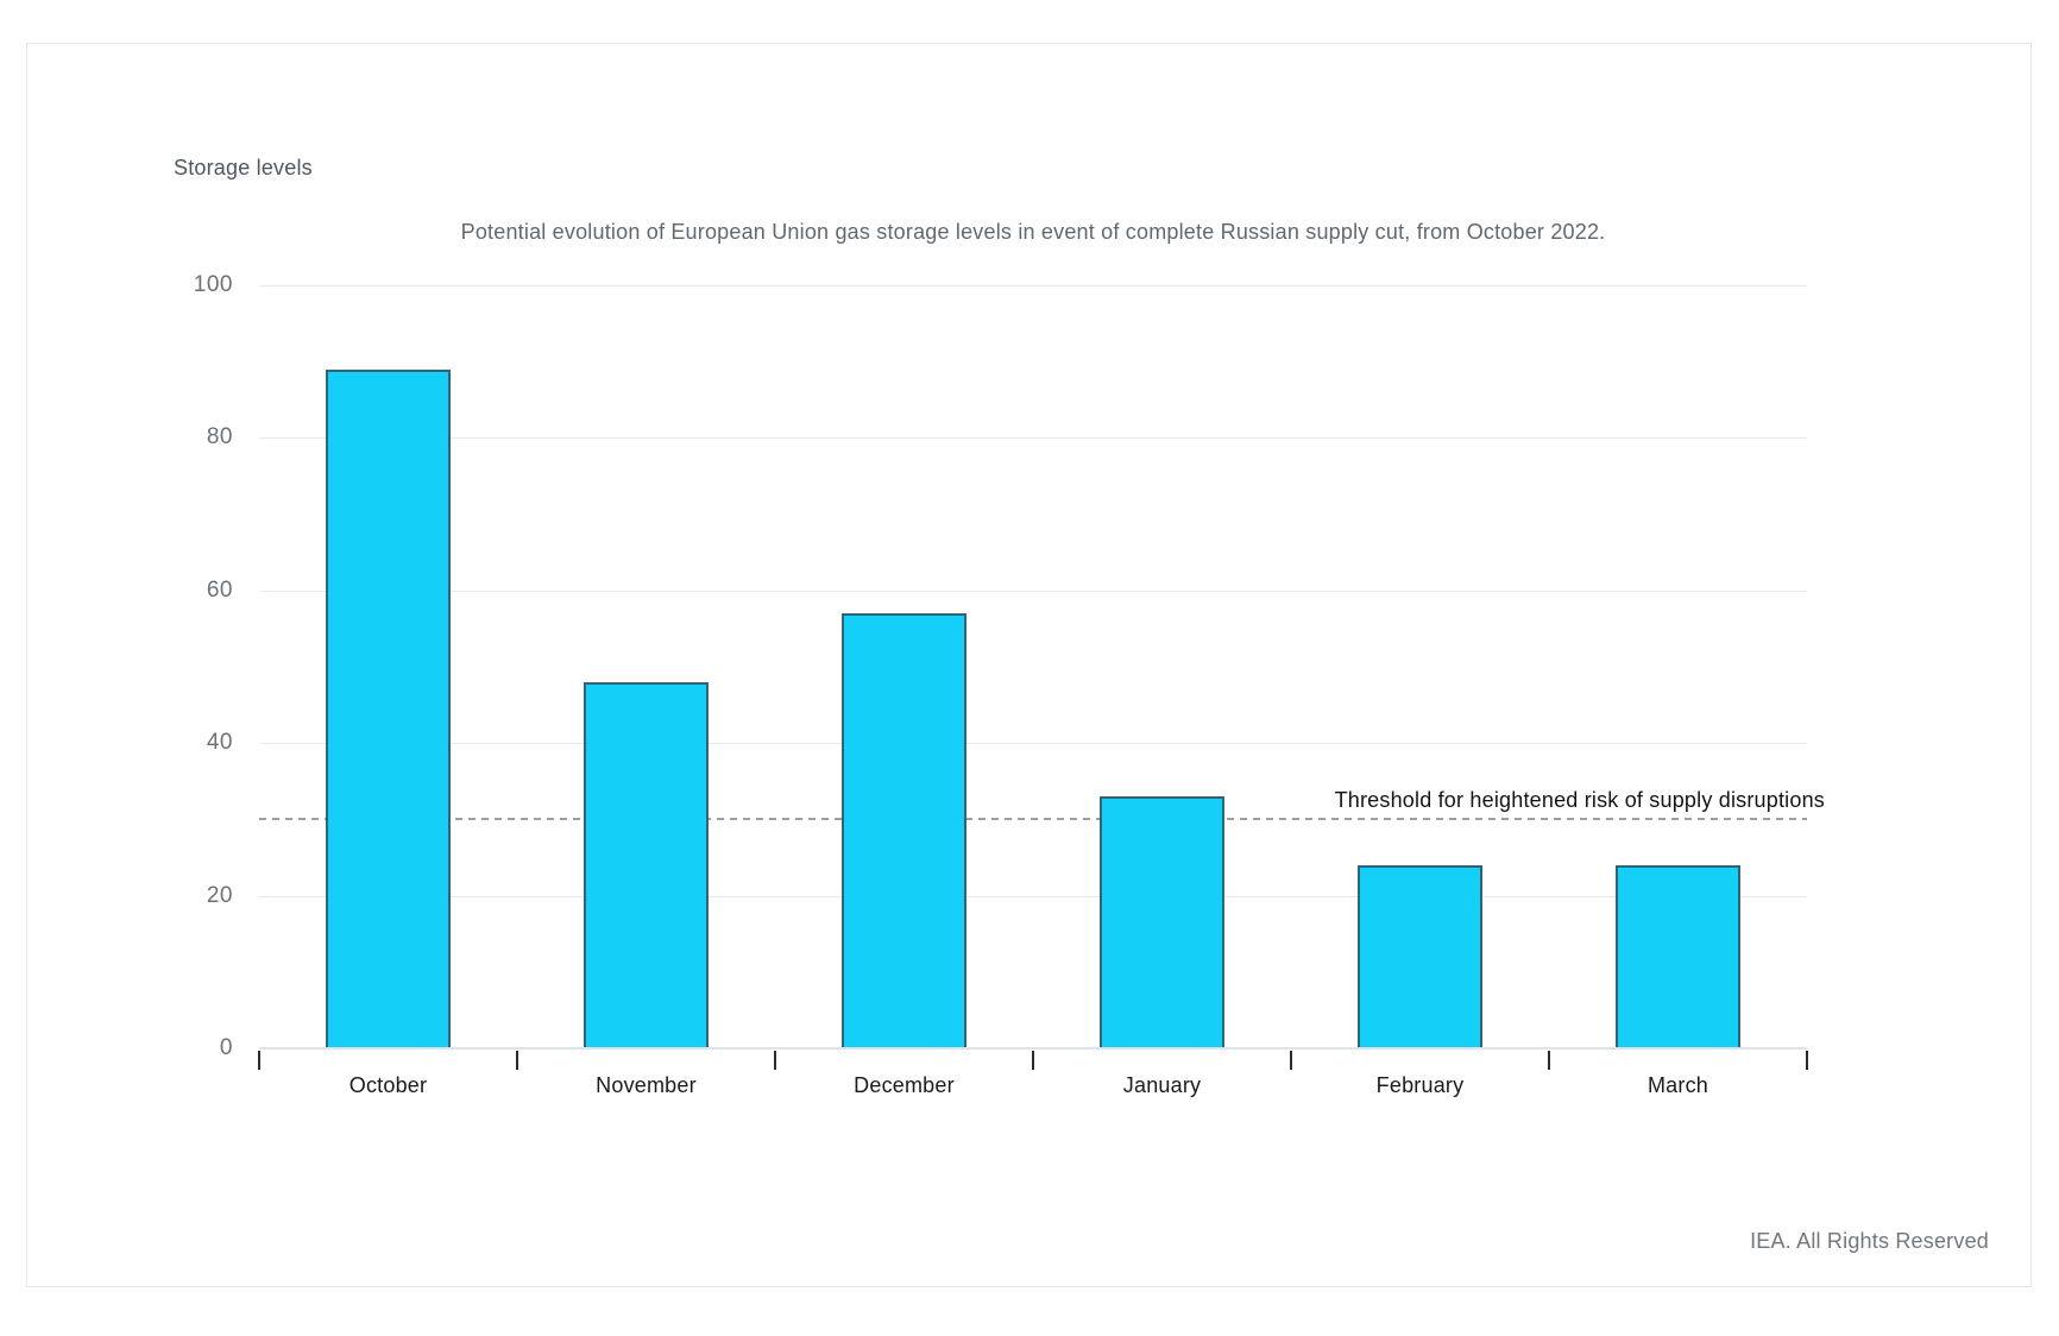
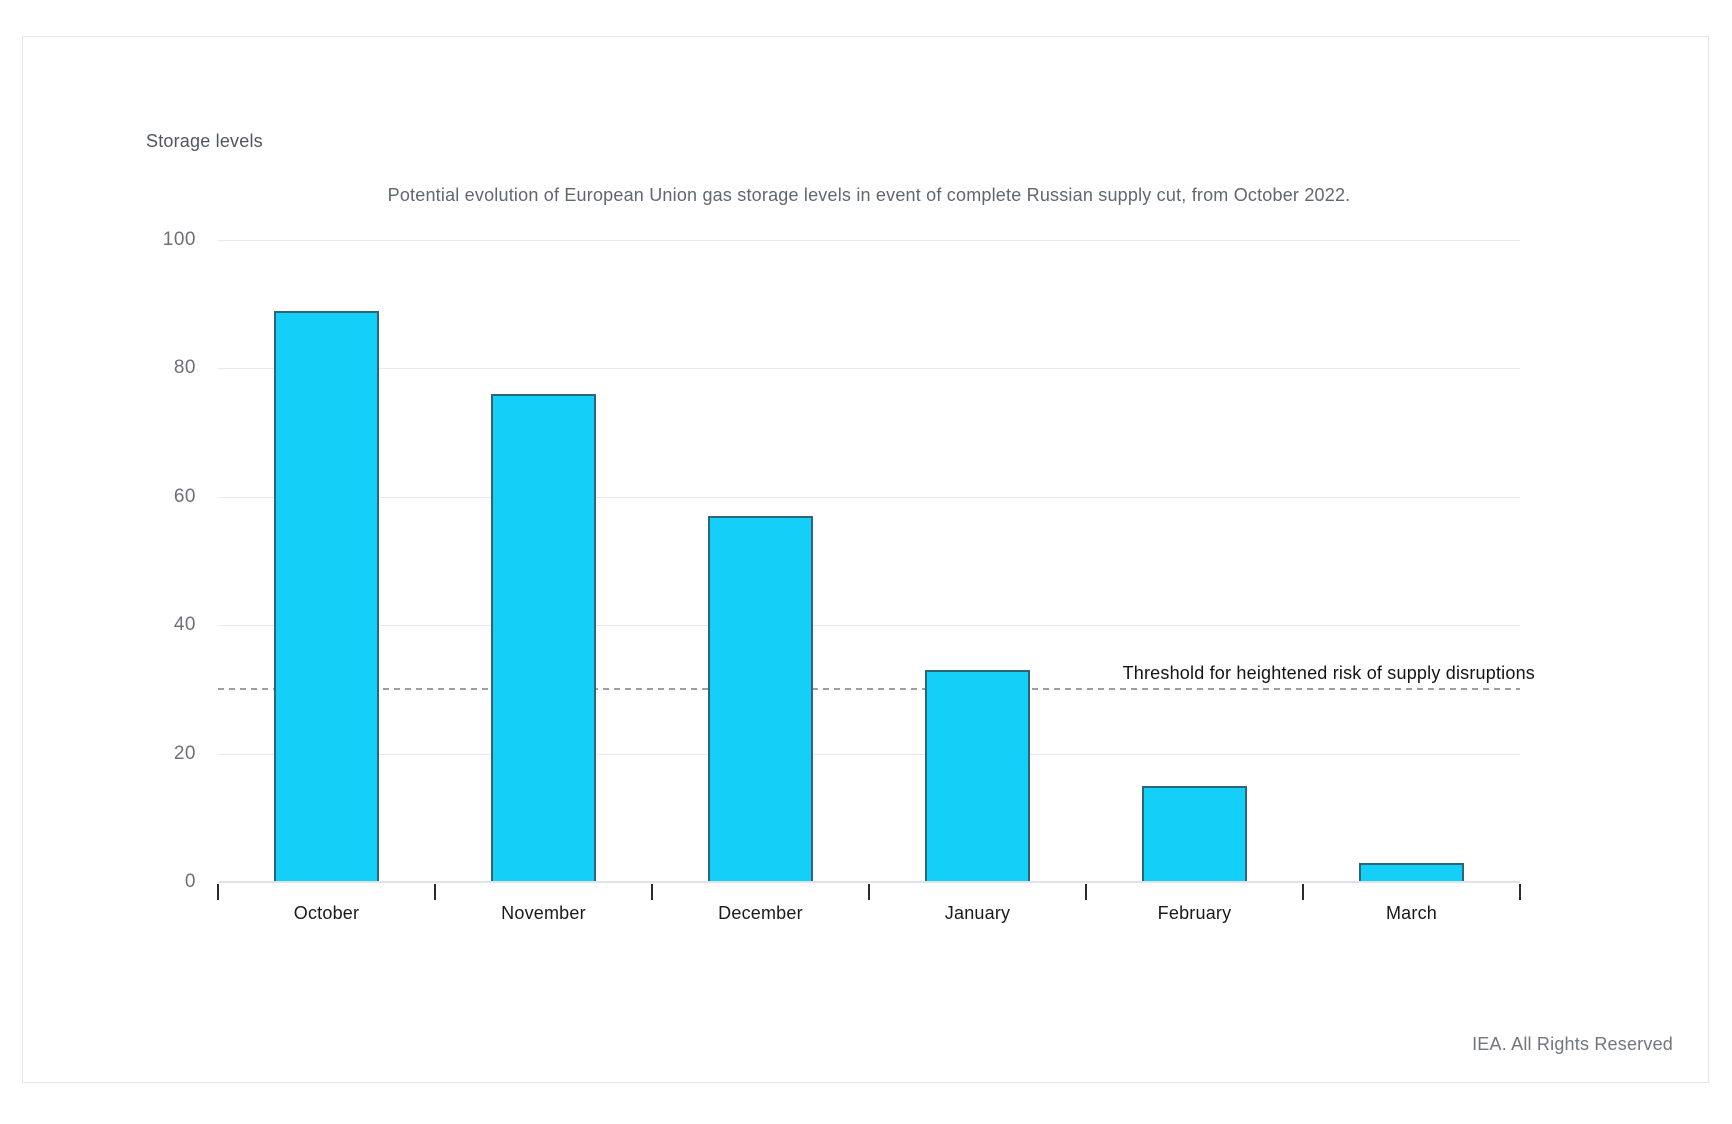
November: 48 -> 76
February: 24 -> 15
March: 24 -> 3
